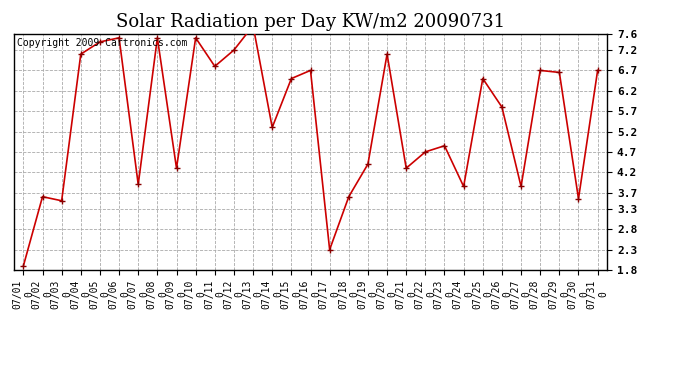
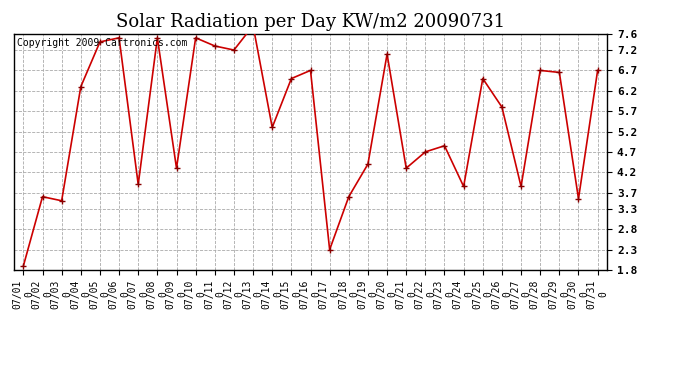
07/04 0: 7.10 -> 6.30
07/11 0: 6.80 -> 7.30
